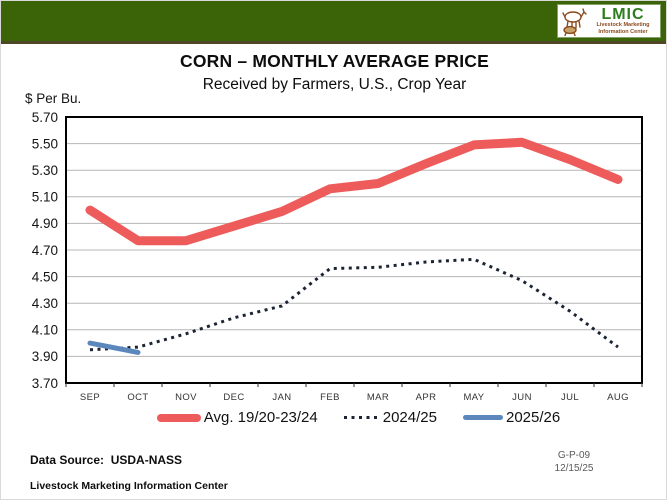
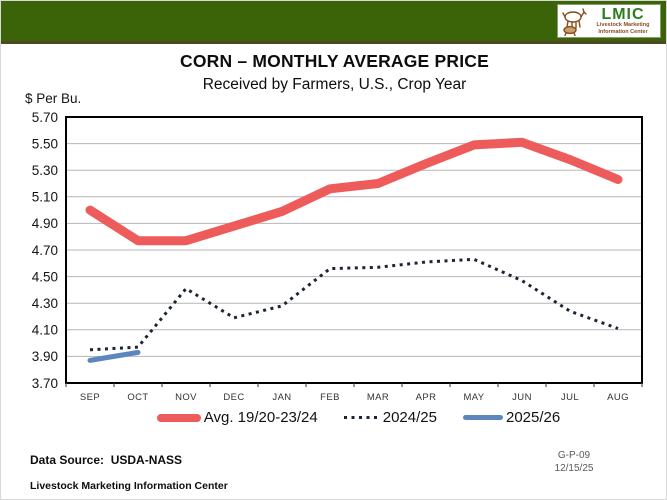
2025/26/SEP: 4.00 -> 3.87
2024/25/NOV: 4.07 -> 4.41
2024/25/AUG: 3.97 -> 4.11
